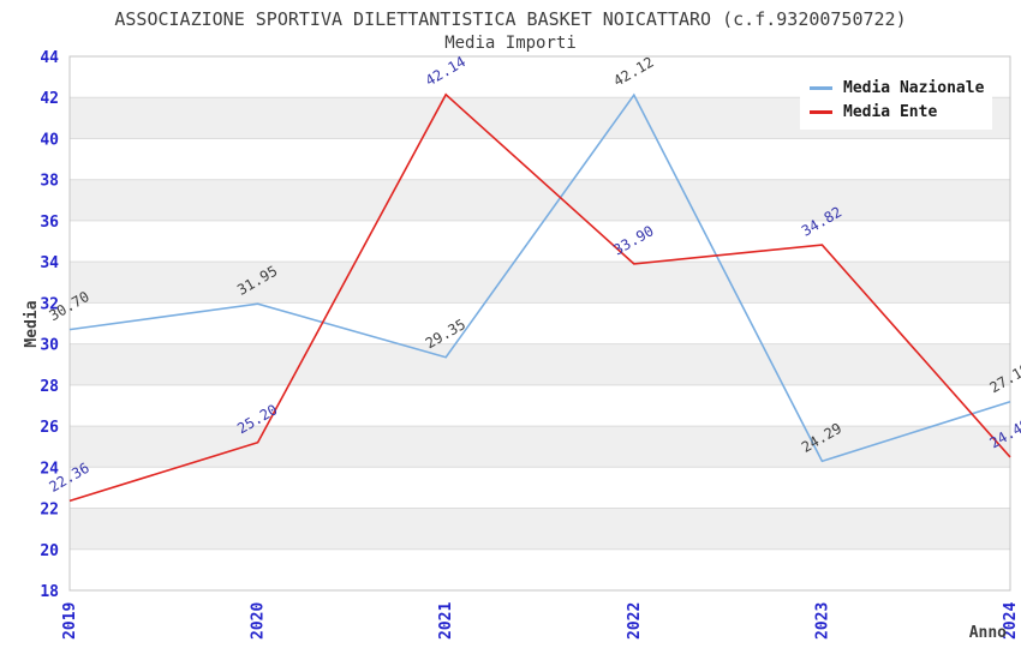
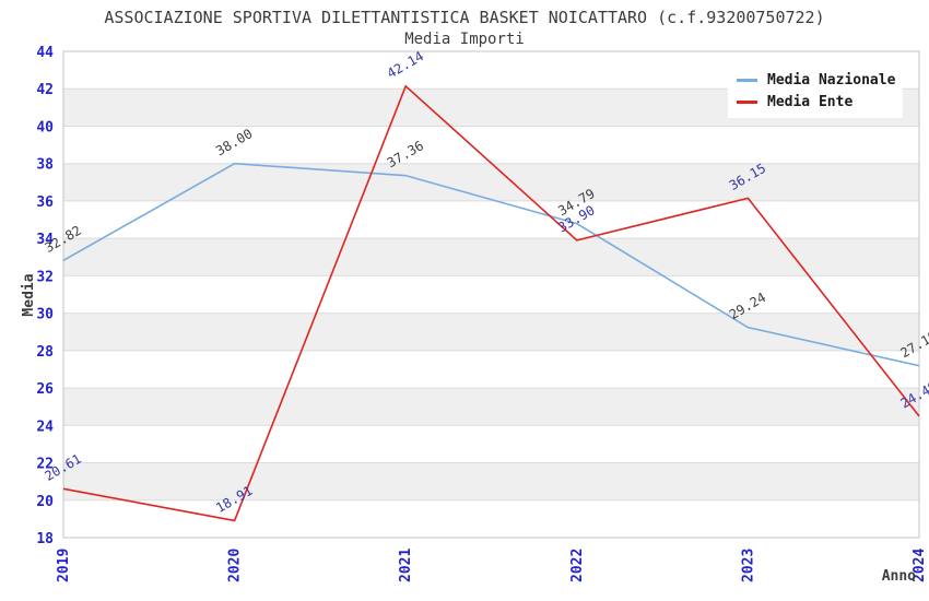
Media Nazionale/2019: 30.70 -> 32.82
Media Ente/2019: 22.36 -> 20.61
Media Nazionale/2020: 31.95 -> 38.00
Media Ente/2020: 25.20 -> 18.91
Media Nazionale/2021: 29.35 -> 37.36
Media Nazionale/2022: 42.12 -> 34.79
Media Nazionale/2023: 24.29 -> 29.24
Media Ente/2023: 34.82 -> 36.15
